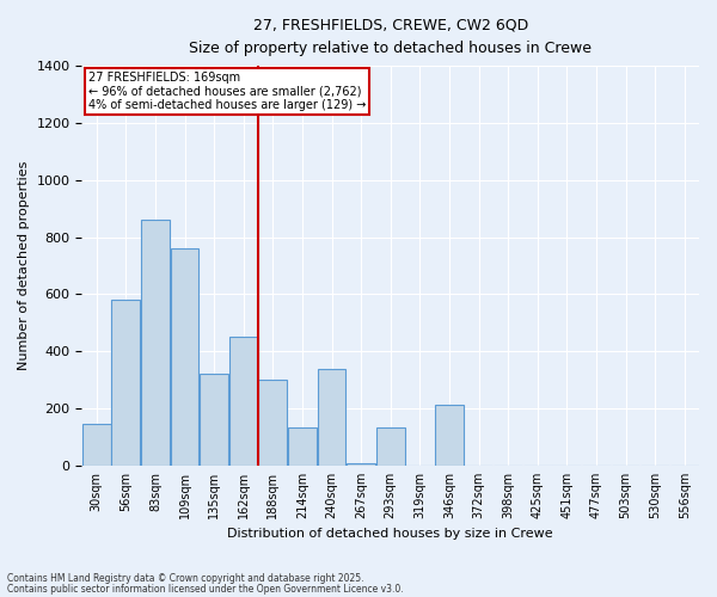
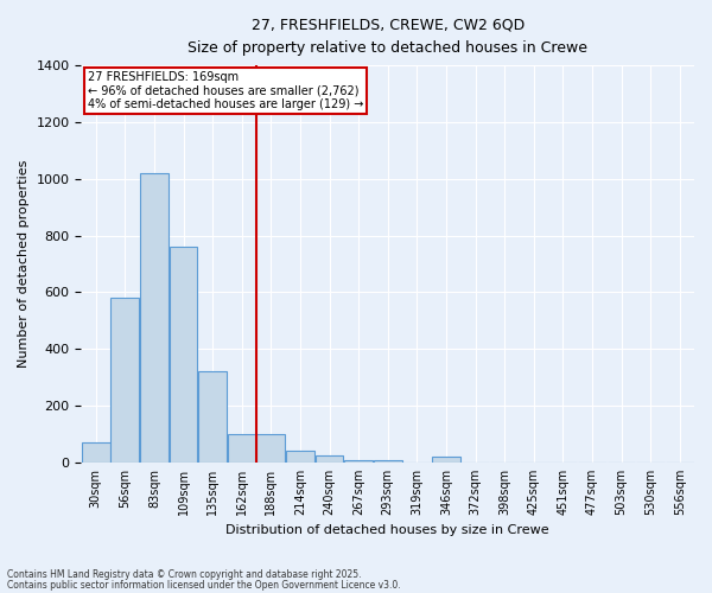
30sqm: 145 -> 70
83sqm: 860 -> 1020
162sqm: 450 -> 100
188sqm: 300 -> 100
214sqm: 135 -> 40
240sqm: 340 -> 25
293sqm: 135 -> 10
346sqm: 215 -> 20
